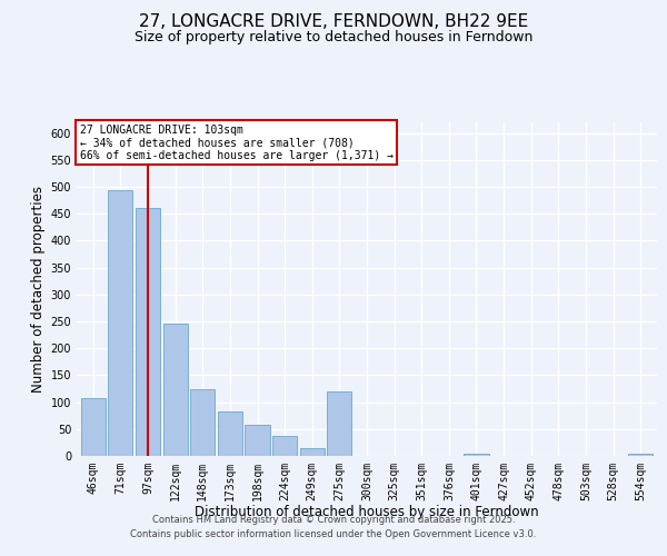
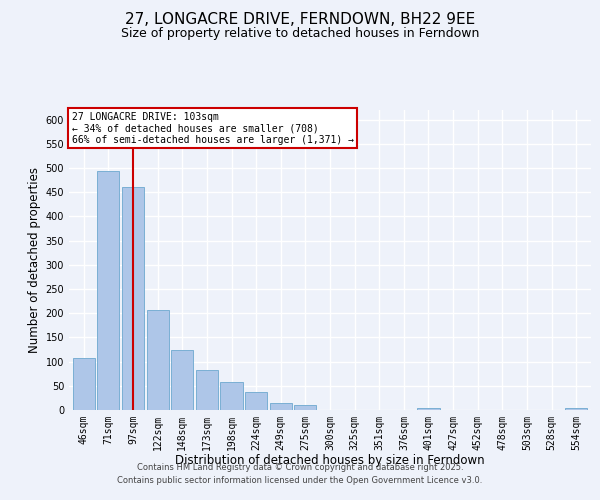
122sqm: 245 -> 207
275sqm: 120 -> 11
